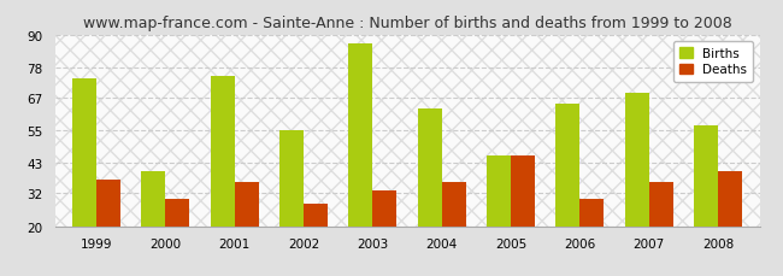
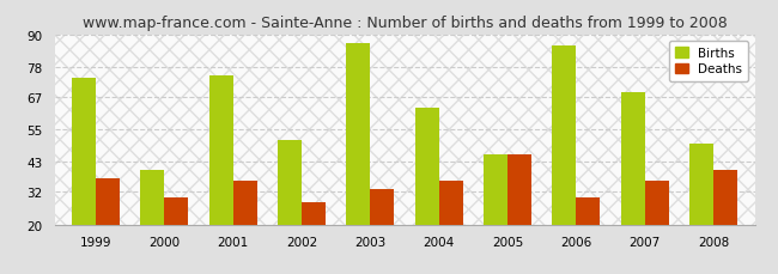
Births/2002: 55 -> 51
Births/2006: 65 -> 86
Births/2008: 57 -> 50
